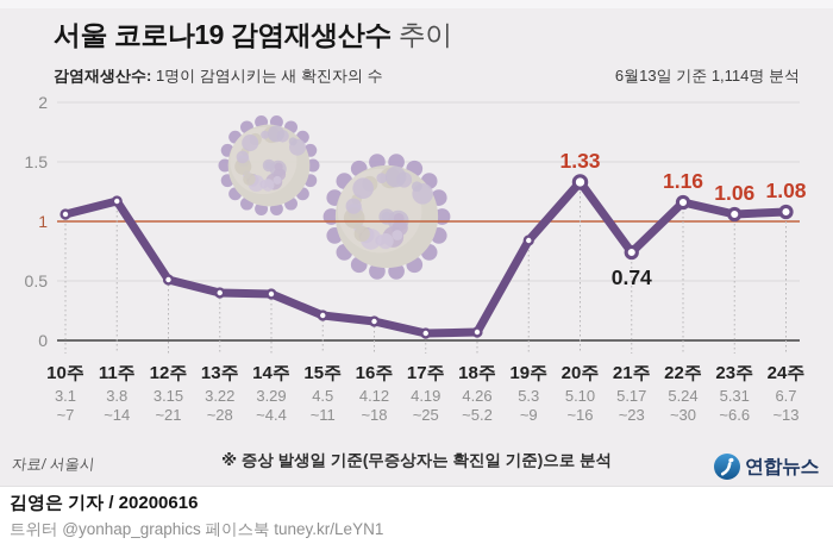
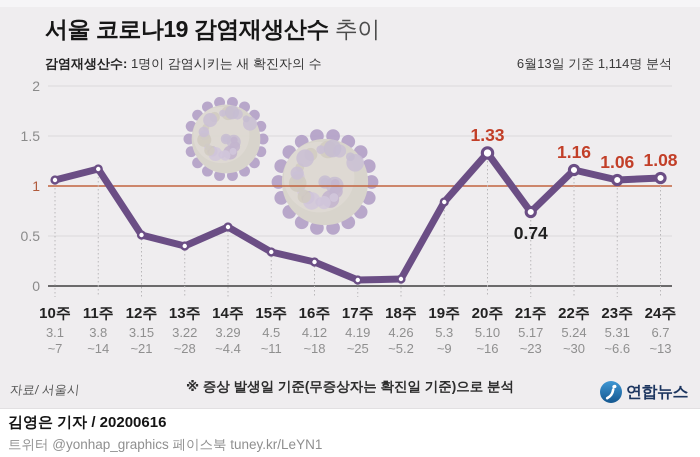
14주: 0.39 -> 0.59
15주: 0.21 -> 0.34
16주: 0.16 -> 0.24
